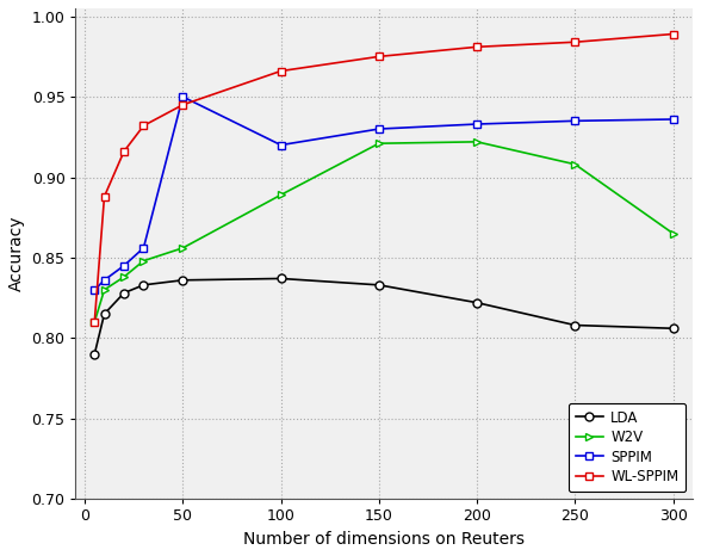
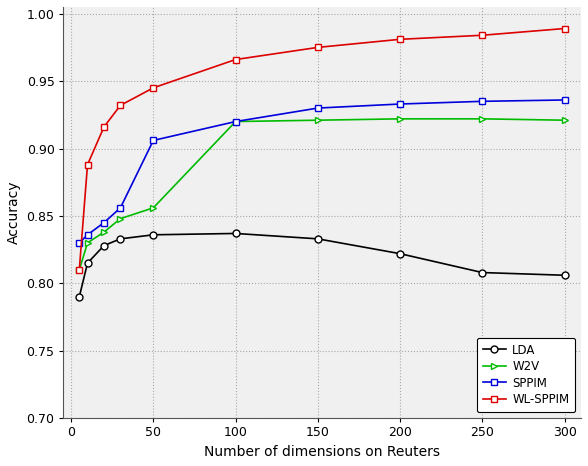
SPPIM/50: 0.950 -> 0.906
W2V/100: 0.889 -> 0.920
W2V/250: 0.908 -> 0.922
W2V/300: 0.865 -> 0.921
